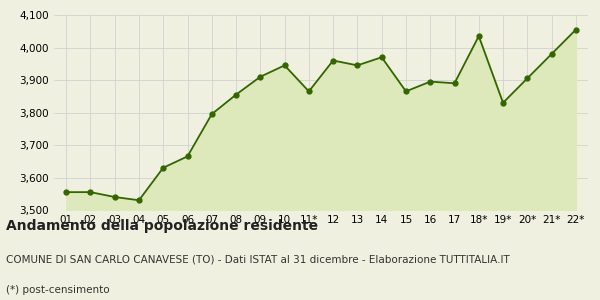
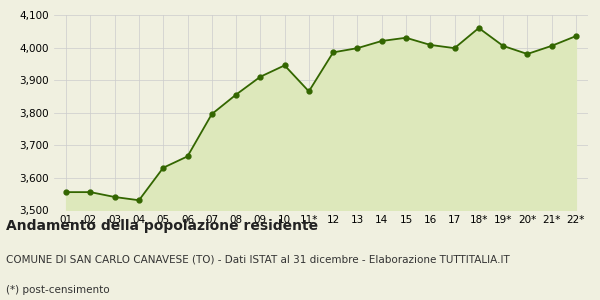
12: 3,960 -> 3,985
13: 3,945 -> 3,998
14: 3,970 -> 4,020
15: 3,865 -> 4,030
16: 3,895 -> 4,008
17: 3,890 -> 3,998
18*: 4,035 -> 4,060
19*: 3,830 -> 4,005
20*: 3,905 -> 3,980
21*: 3,980 -> 4,005
22*: 4,055 -> 4,035
